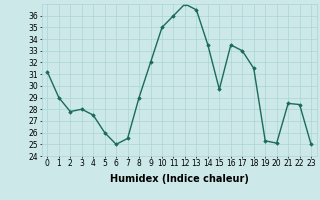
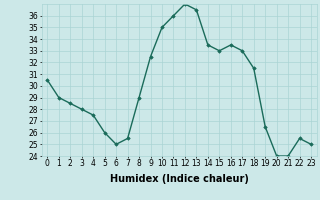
0: 31.2 -> 30.5
2: 27.8 -> 28.5
9: 32.0 -> 32.5
15: 29.7 -> 33.0
19: 25.3 -> 26.5
20: 25.1 -> 24.0
21: 28.5 -> 24.0
22: 28.4 -> 25.5
